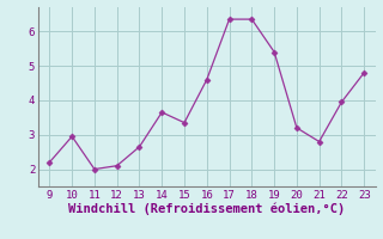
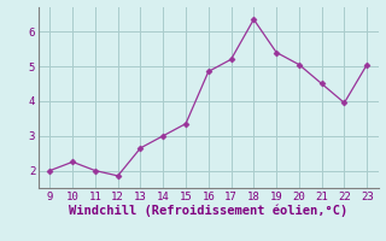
9: 2.20 -> 2.00
10: 2.95 -> 2.25
12: 2.10 -> 1.85
14: 3.65 -> 3.00
16: 4.60 -> 4.85
17: 6.35 -> 5.20
20: 3.20 -> 5.05
21: 2.80 -> 4.50
23: 4.80 -> 5.05
